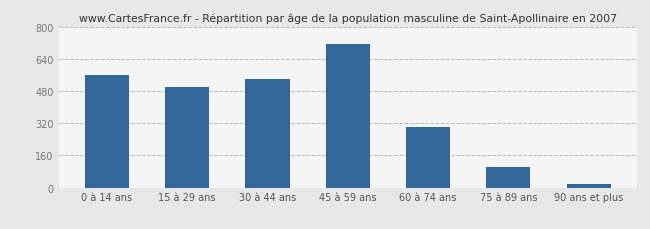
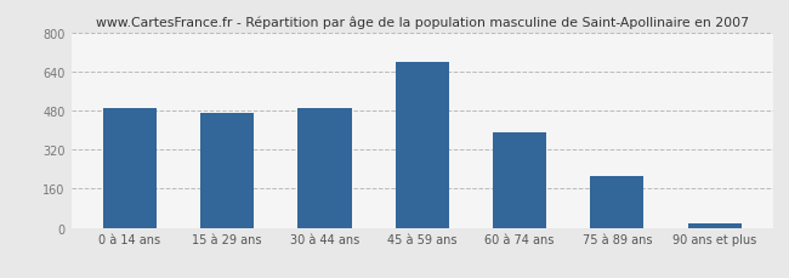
0 à 14 ans: 560 -> 490
15 à 29 ans: 500 -> 472
30 à 44 ans: 540 -> 492
45 à 59 ans: 715 -> 680
60 à 74 ans: 300 -> 390
75 à 89 ans: 100 -> 210
